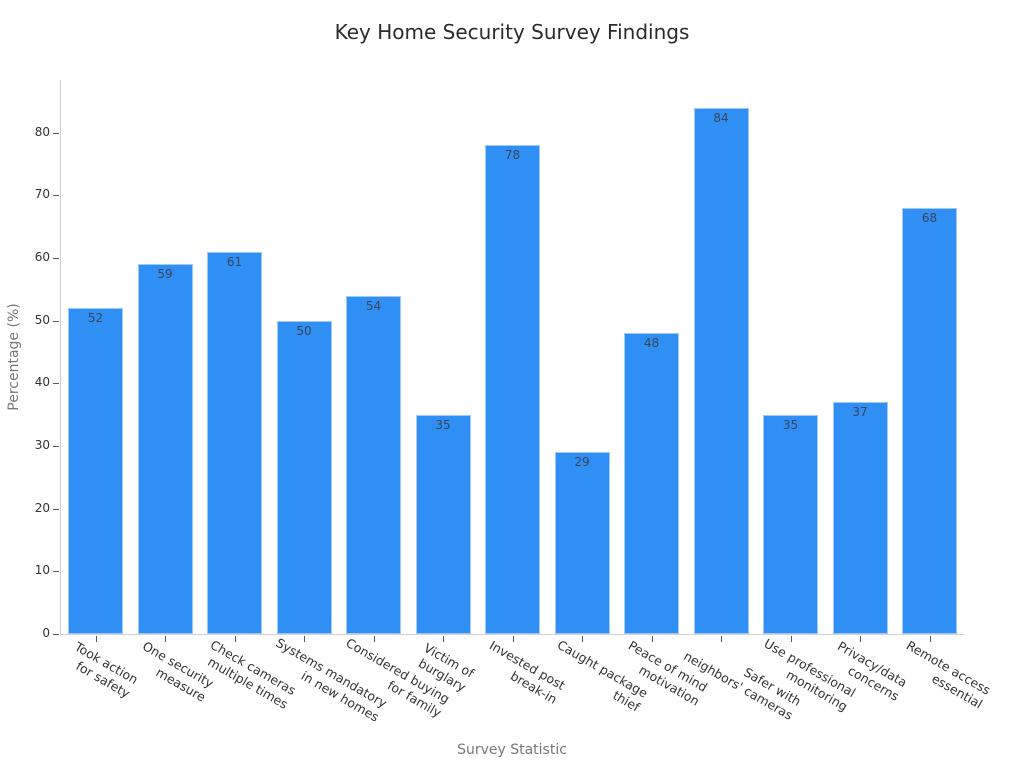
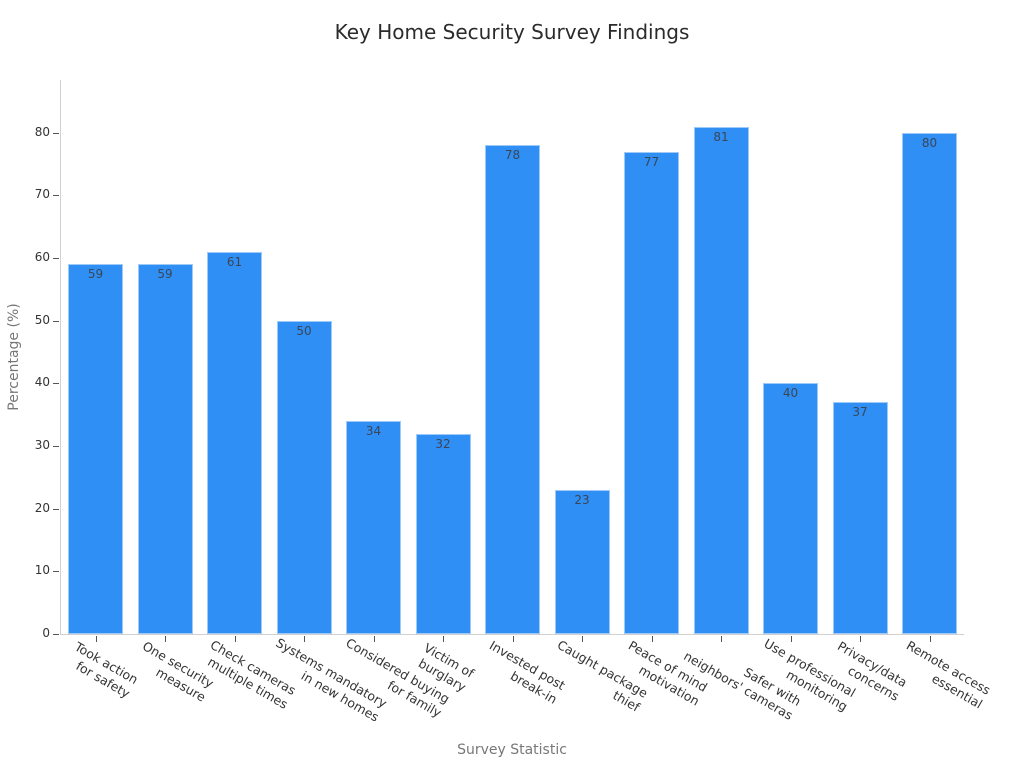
Took action for safety: 52 -> 59
Considered buying for family: 54 -> 34
Victim of burglary: 35 -> 32
Caught package thief: 29 -> 23
Peace of mind motivation: 48 -> 77
Safer with neighbors' cameras: 84 -> 81
Use professional monitoring: 35 -> 40
Remote access essential: 68 -> 80
